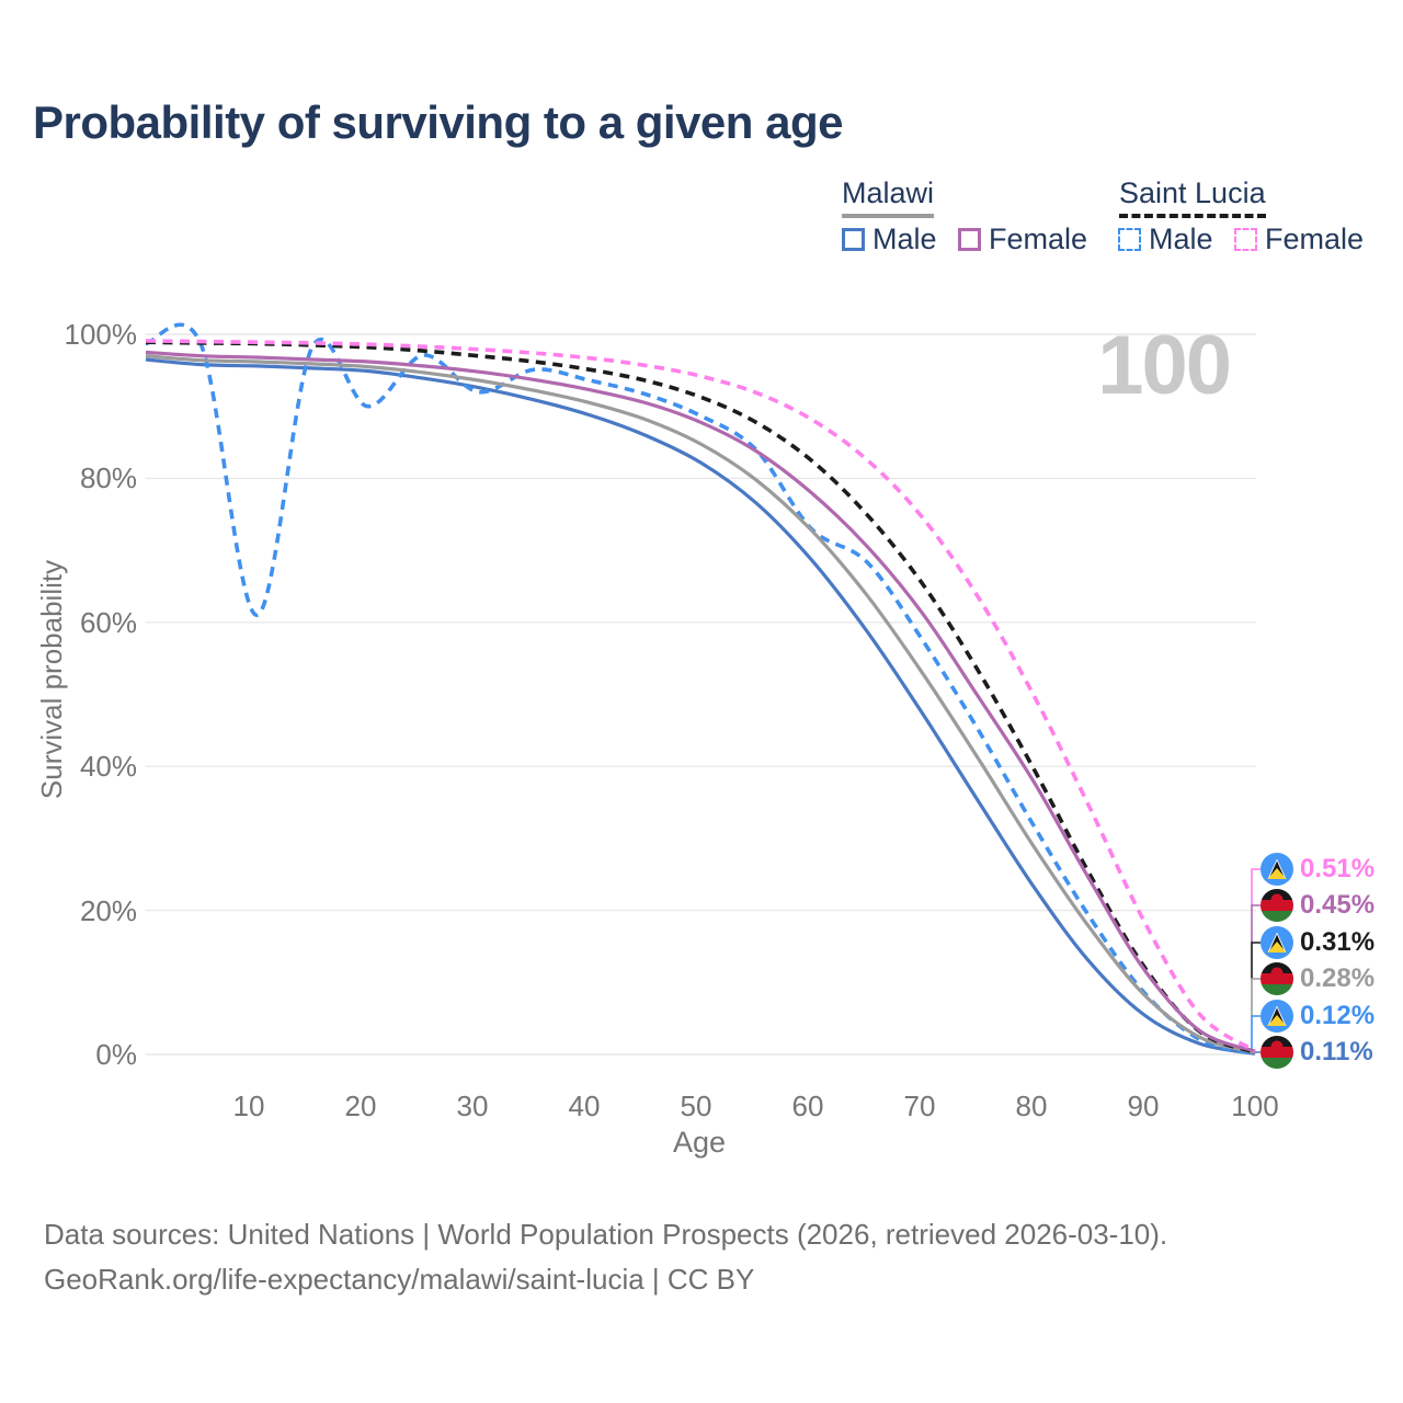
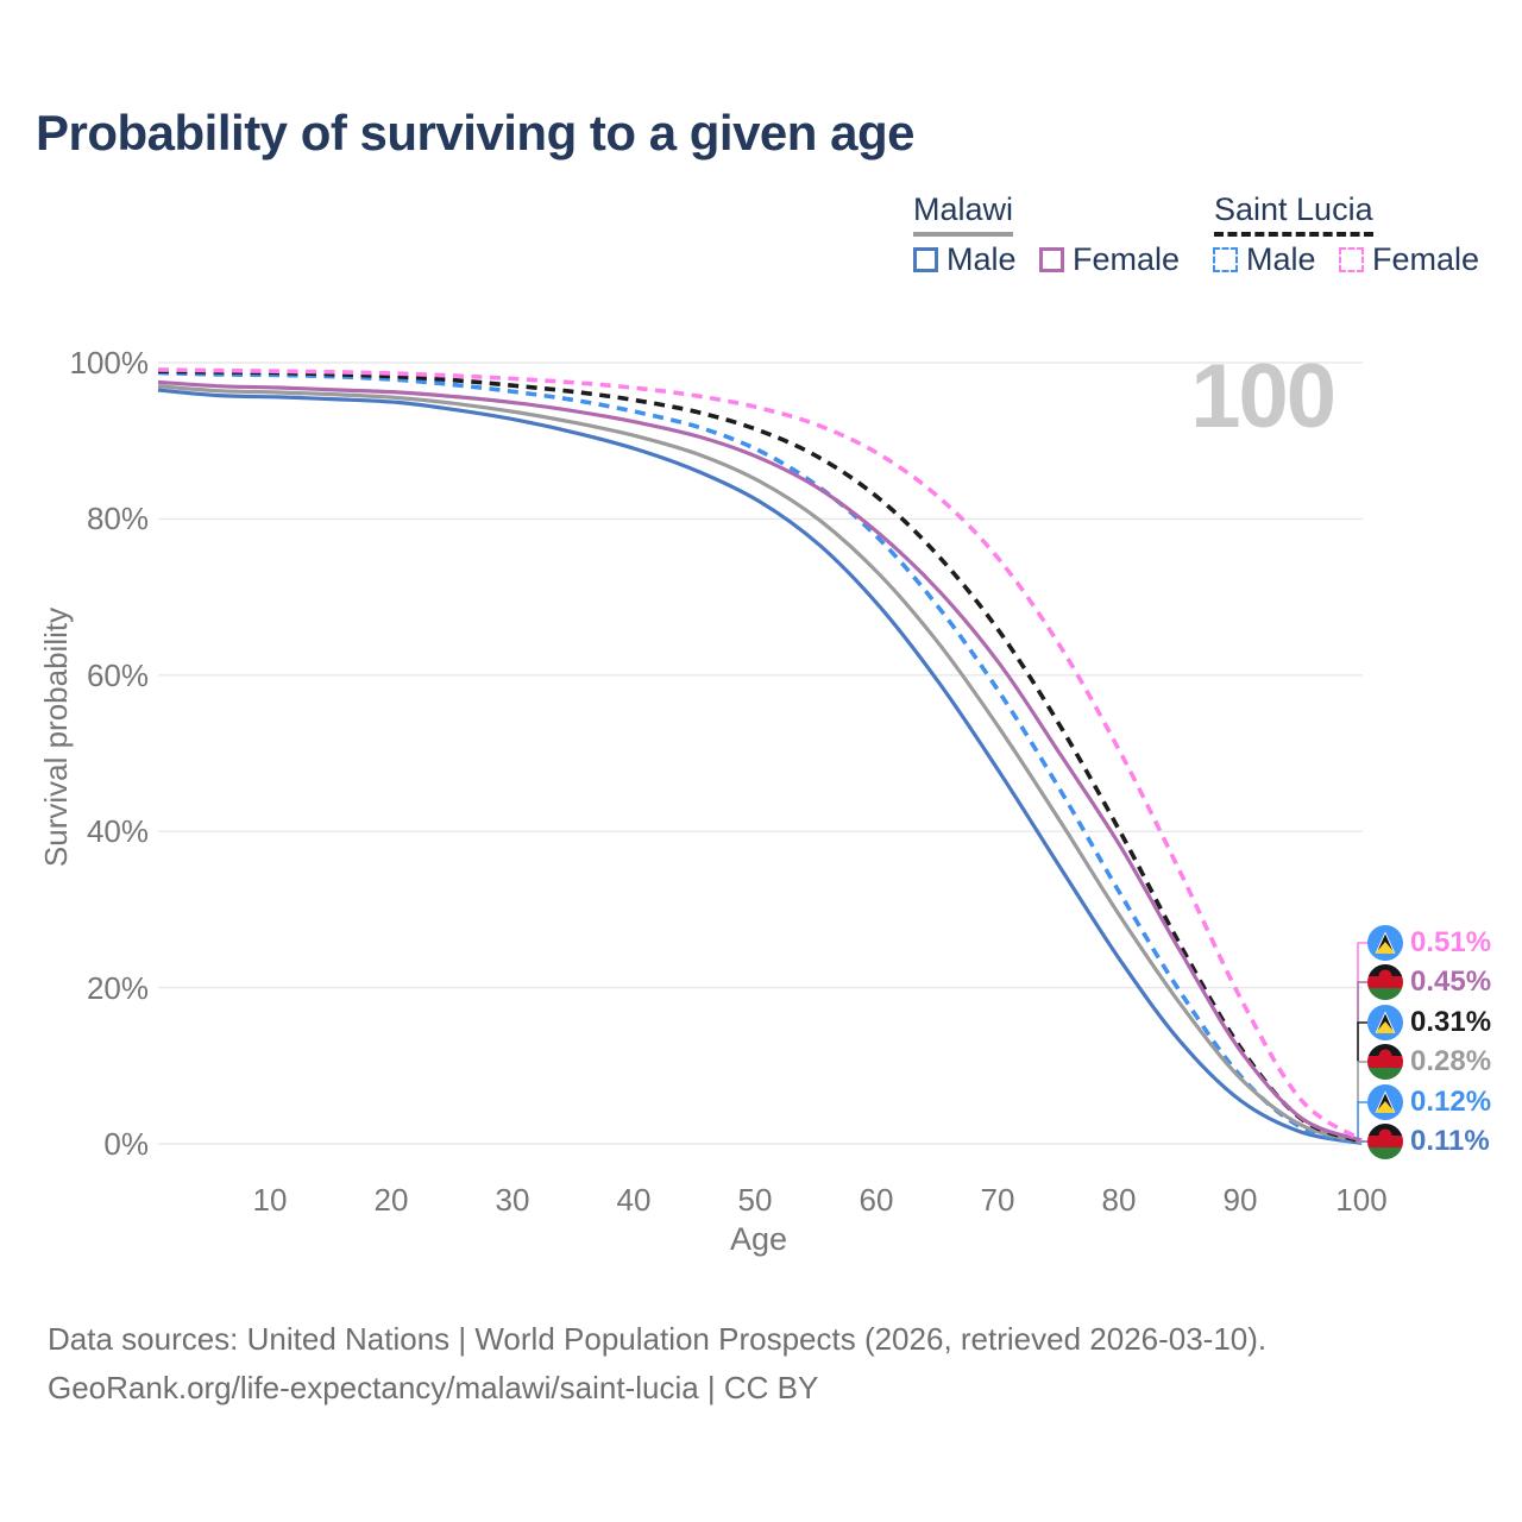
Saint Lucia Male/10: 61% -> 98%
Saint Lucia Male/20: 90% -> 98%
Saint Lucia Male/30: 92% -> 96%
Saint Lucia Male/60: 73% -> 77%
